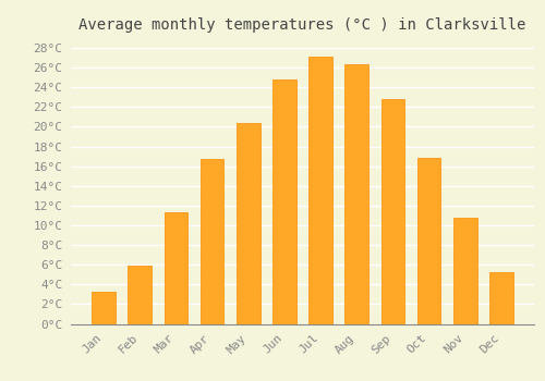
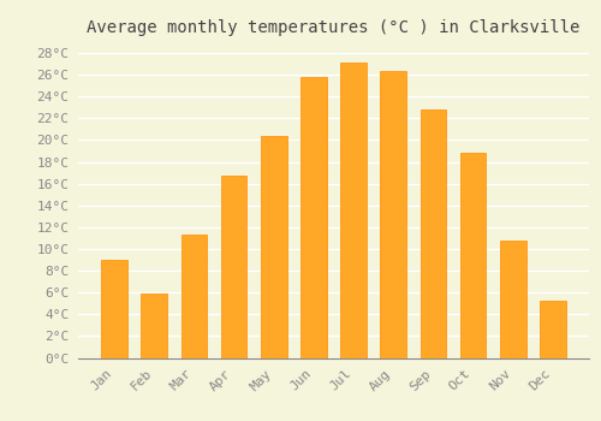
Jan: 3.3°C -> 9.0°C
Jun: 24.8°C -> 25.8°C
Oct: 16.8°C -> 18.8°C
